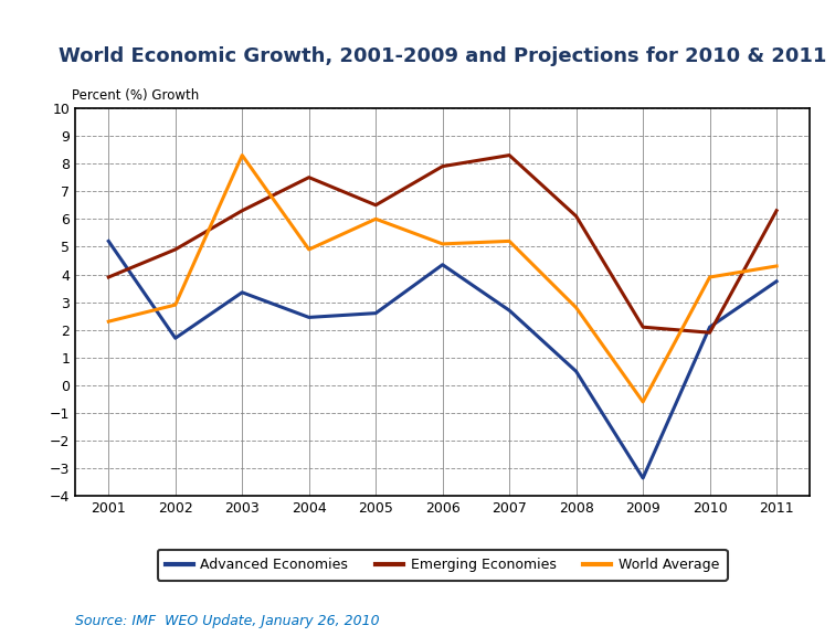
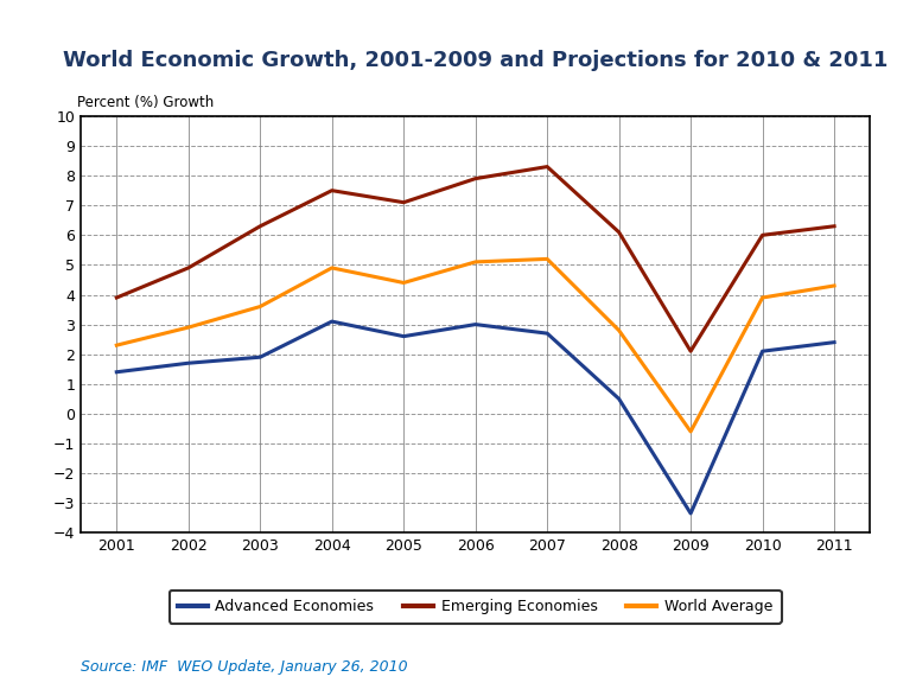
Advanced Economies/2001: 5.20 -> 1.40
Advanced Economies/2003: 3.35 -> 1.90
World Average/2003: 8.3 -> 3.6
Advanced Economies/2004: 2.45 -> 3.10
Emerging Economies/2005: 6.5 -> 7.1
World Average/2005: 6.0 -> 4.4
Advanced Economies/2006: 4.35 -> 3.00
Emerging Economies/2010: 1.9 -> 6.0
Advanced Economies/2011: 3.75 -> 2.40
